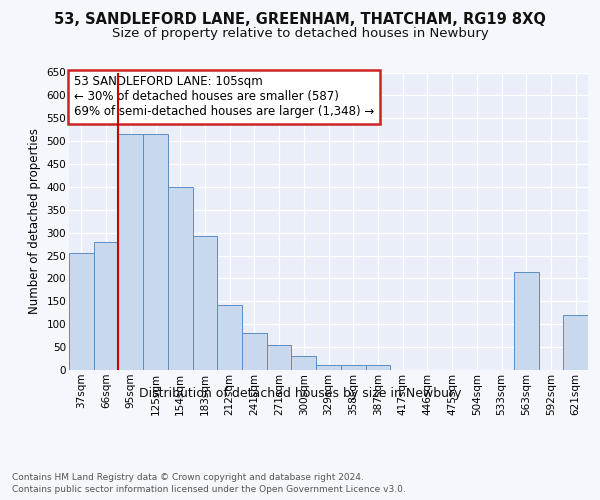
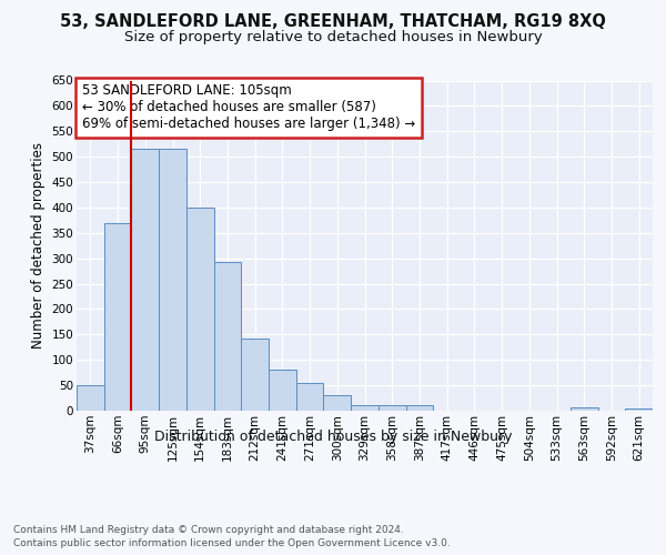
37sqm: 255 -> 50
66sqm: 280 -> 370
563sqm: 215 -> 7
621sqm: 120 -> 5
